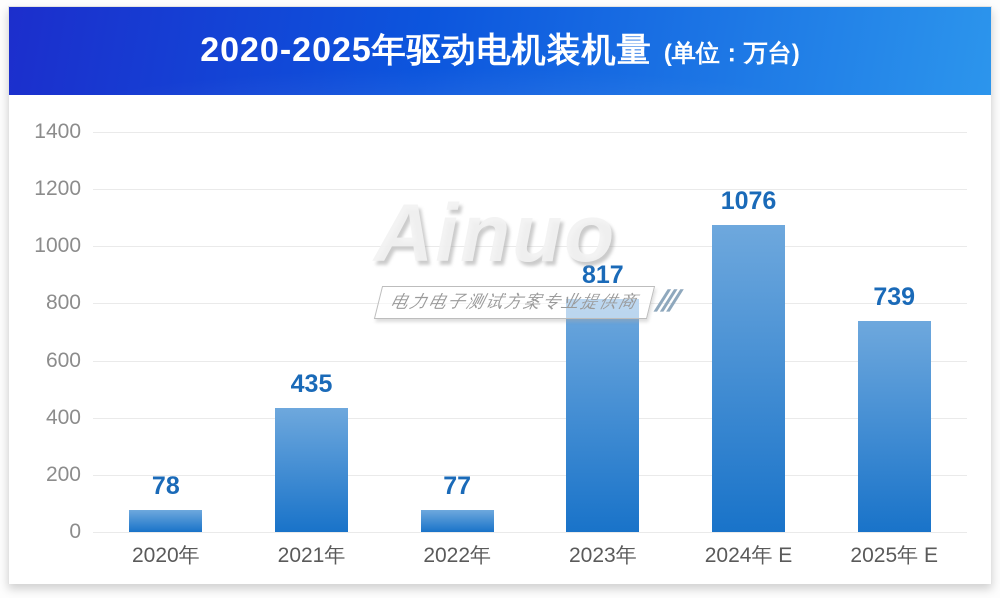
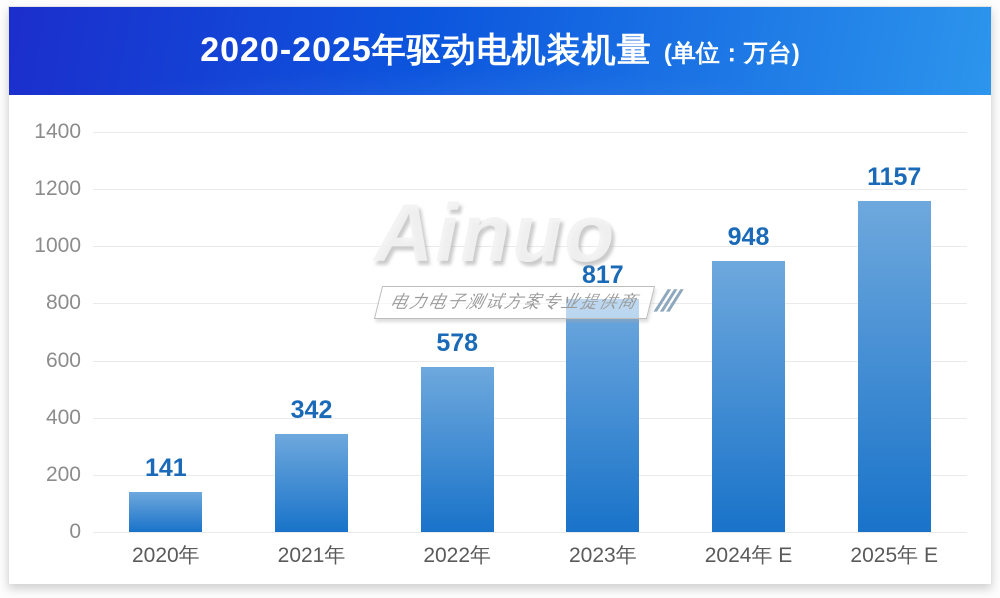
2020年: 78 -> 141
2021年: 435 -> 342
2022年: 77 -> 578
2024年 E: 1076 -> 948
2025年 E: 739 -> 1157
